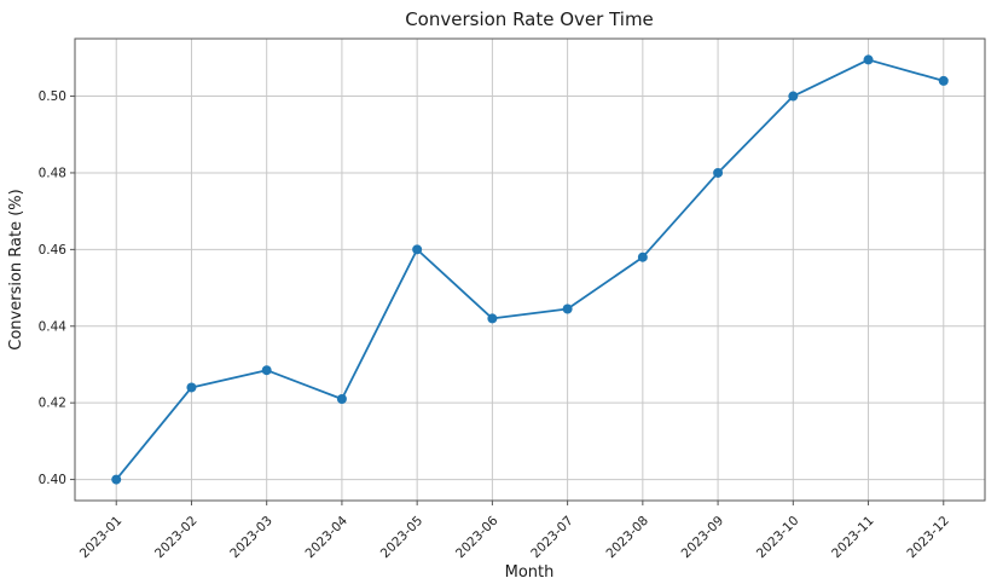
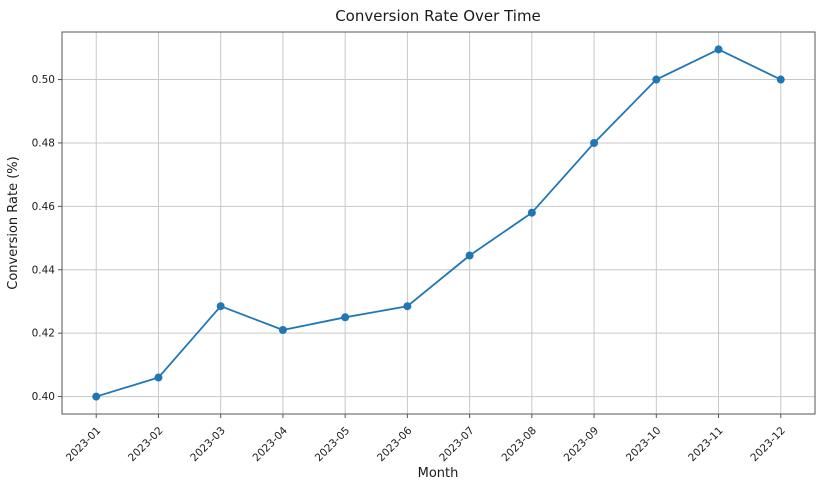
2023-02: 0.424 -> 0.406
2023-05: 0.460 -> 0.425
2023-06: 0.442 -> 0.428
2023-12: 0.504 -> 0.500
